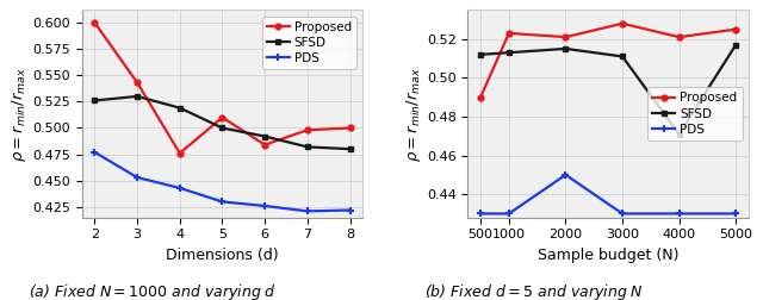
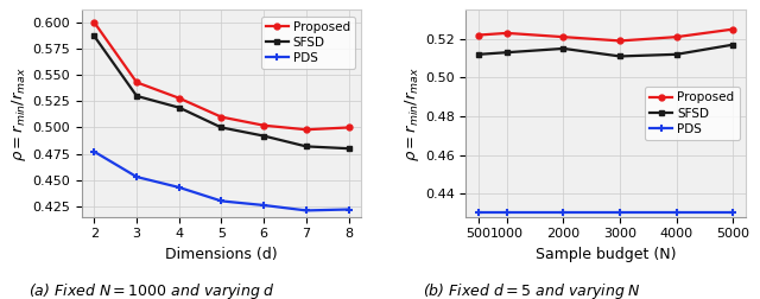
SFSD/2: 0.526 -> 0.587
Proposed/4: 0.476 -> 0.528
Proposed/6: 0.484 -> 0.502
Proposed/500: 0.490 -> 0.522
PDS/2000: 0.45 -> 0.43
Proposed/3000: 0.528 -> 0.519
SFSD/4000: 0.471 -> 0.512
